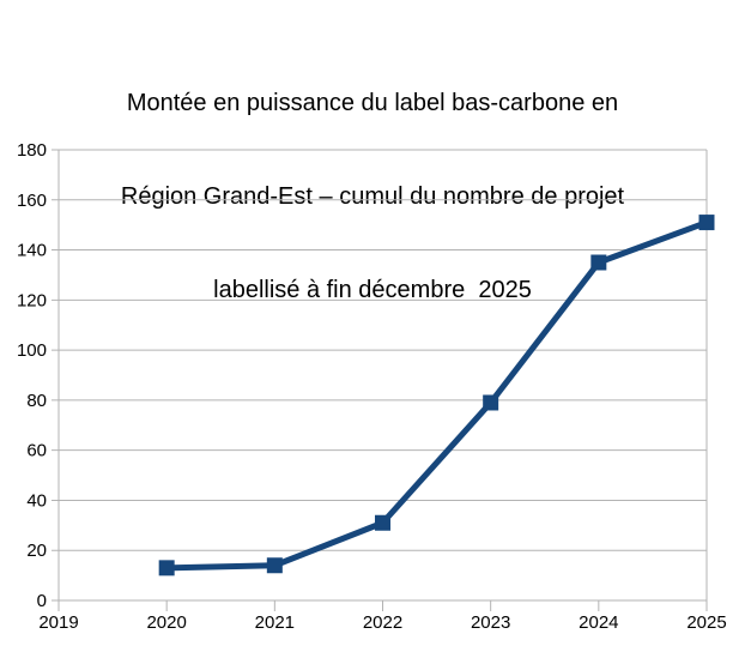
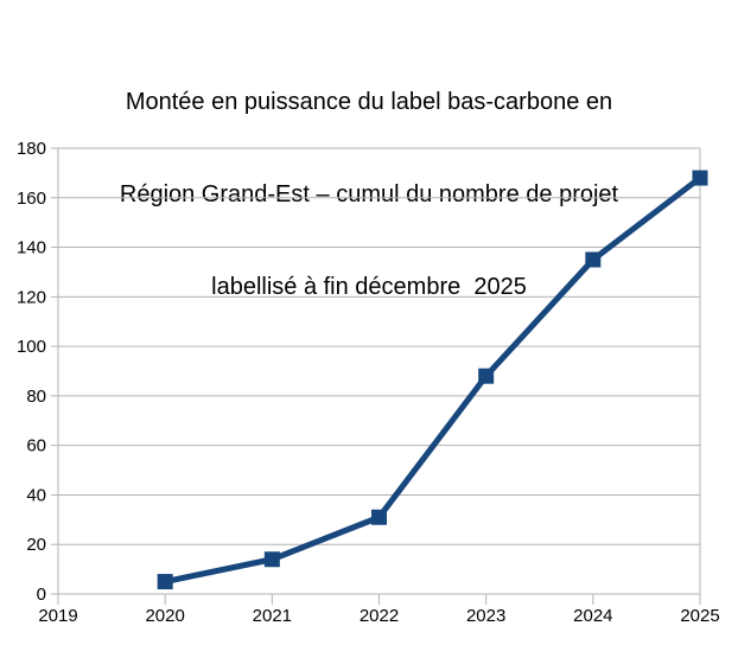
2020: 13 -> 5
2023: 79 -> 88
2025: 151 -> 168
